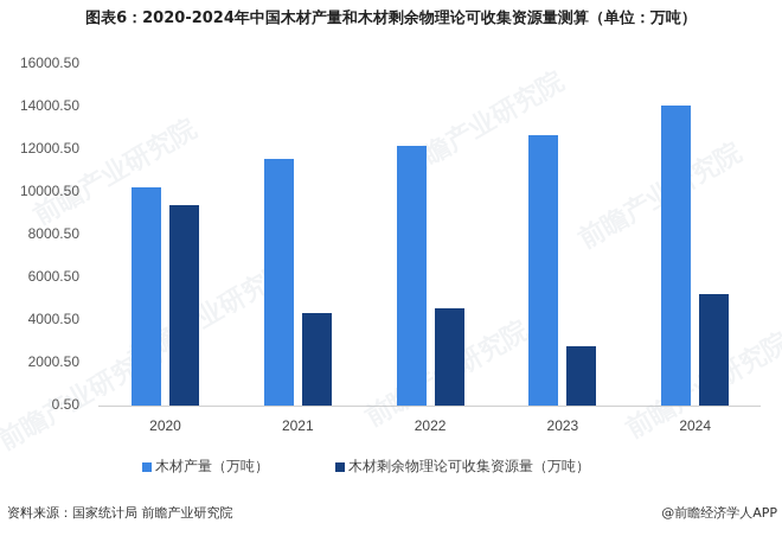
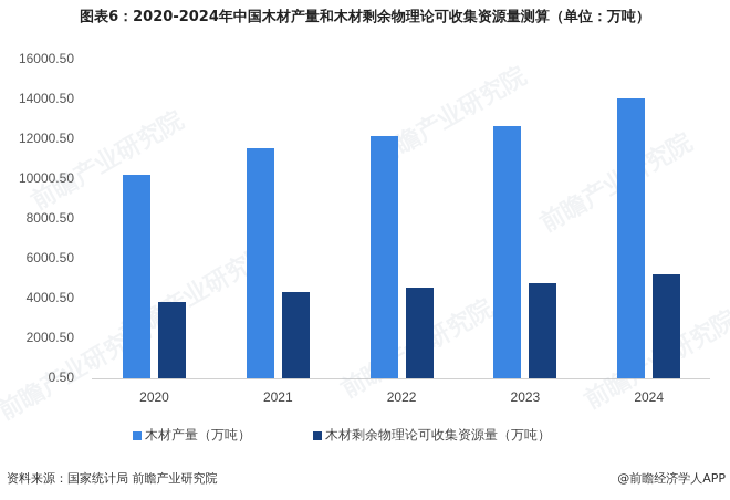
木材剩余物理论可收集资源量（万吨）/2020: 9400 -> 3800
木材剩余物理论可收集资源量（万吨）/2023: 2800 -> 4800
